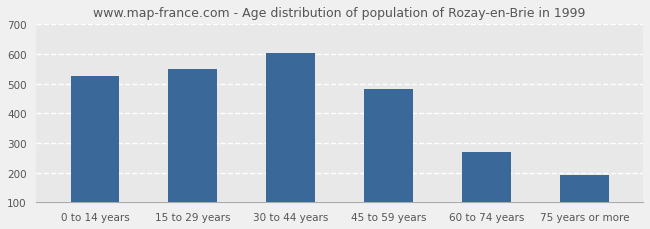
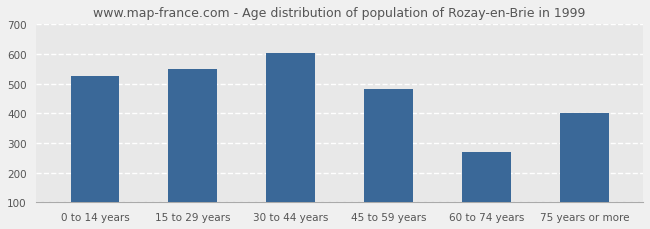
75 years or more: 192 -> 400
